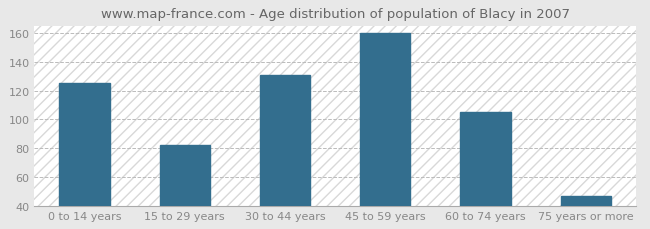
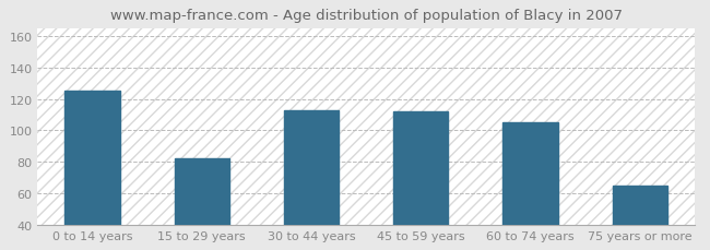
30 to 44 years: 131 -> 113
45 to 59 years: 160 -> 112
75 years or more: 47 -> 65
